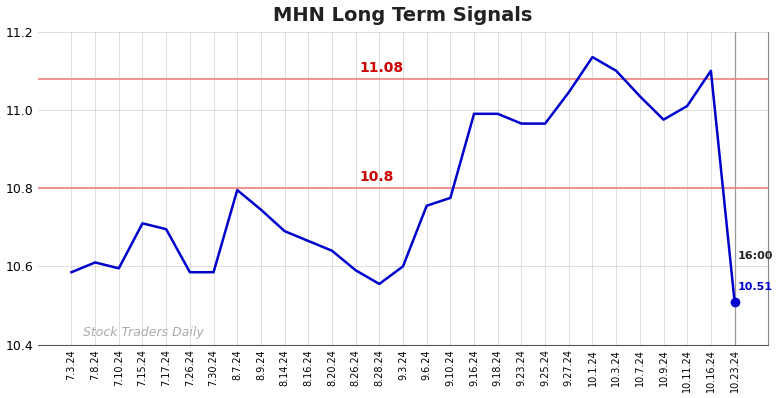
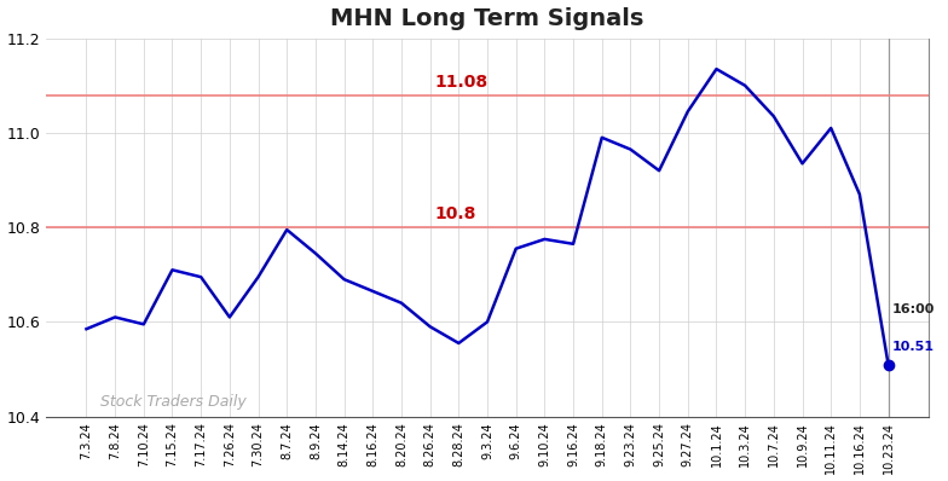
7.26.24: 10.585 -> 10.610
7.30.24: 10.585 -> 10.695
9.16.24: 10.990 -> 10.765
9.25.24: 10.965 -> 10.920
10.9.24: 10.975 -> 10.935
10.16.24: 11.100 -> 10.870
